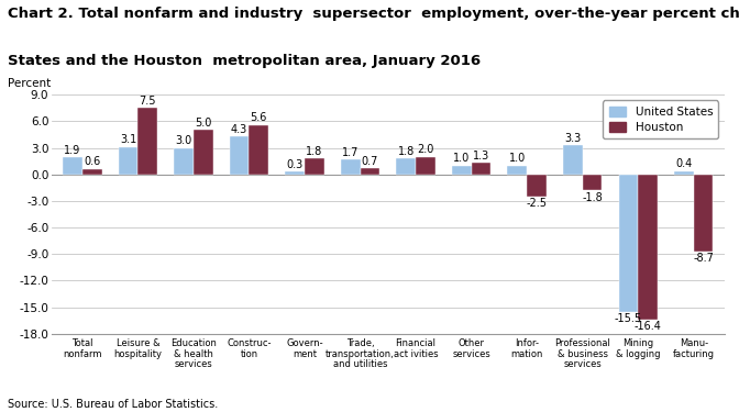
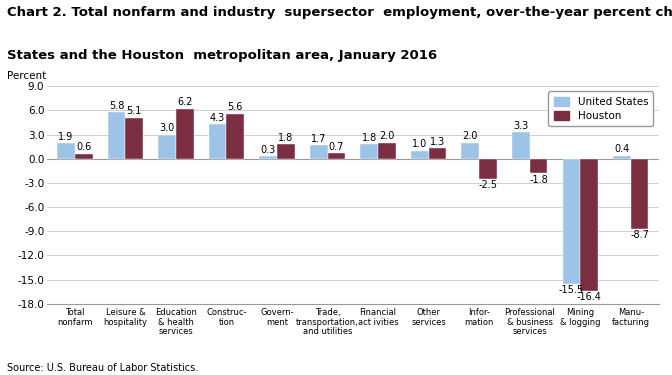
United States/Leisure & hospitality: 3.1 -> 5.8
Houston/Leisure & hospitality: 7.5 -> 5.1
Houston/Education & health services: 5.0 -> 6.2
United States/Infor- mation: 1.0 -> 2.0
